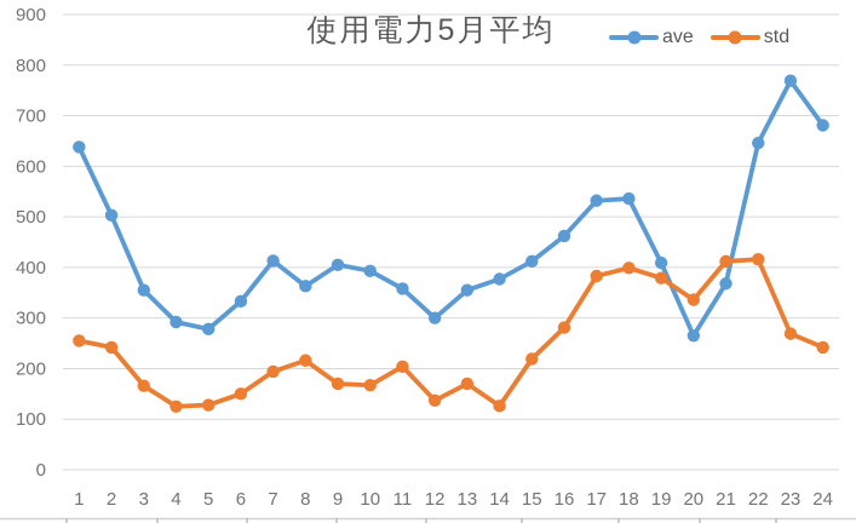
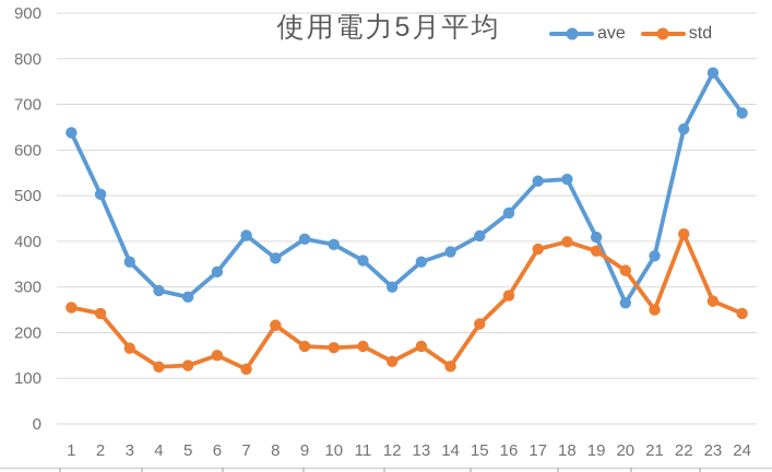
std/7: 190 -> 120
std/11: 200 -> 170
std/21: 410 -> 250
